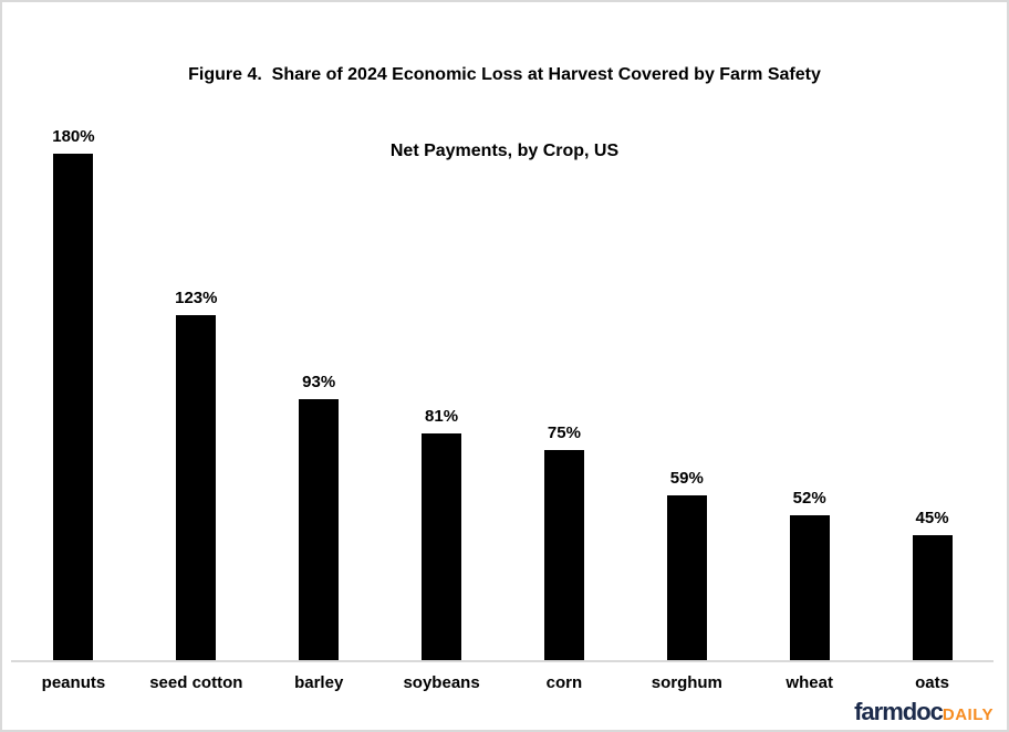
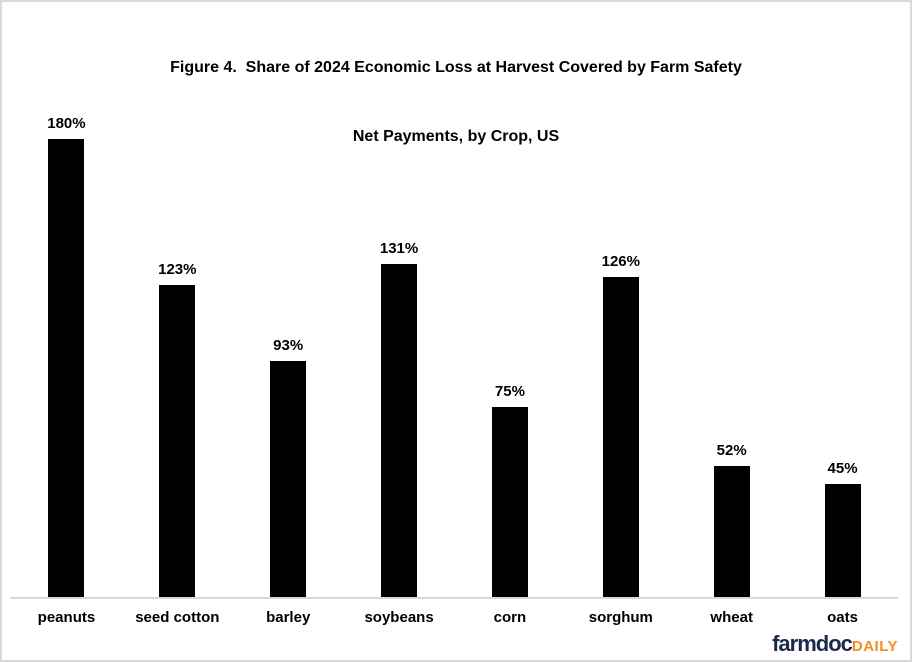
soybeans: 81% -> 131%
sorghum: 59% -> 126%
